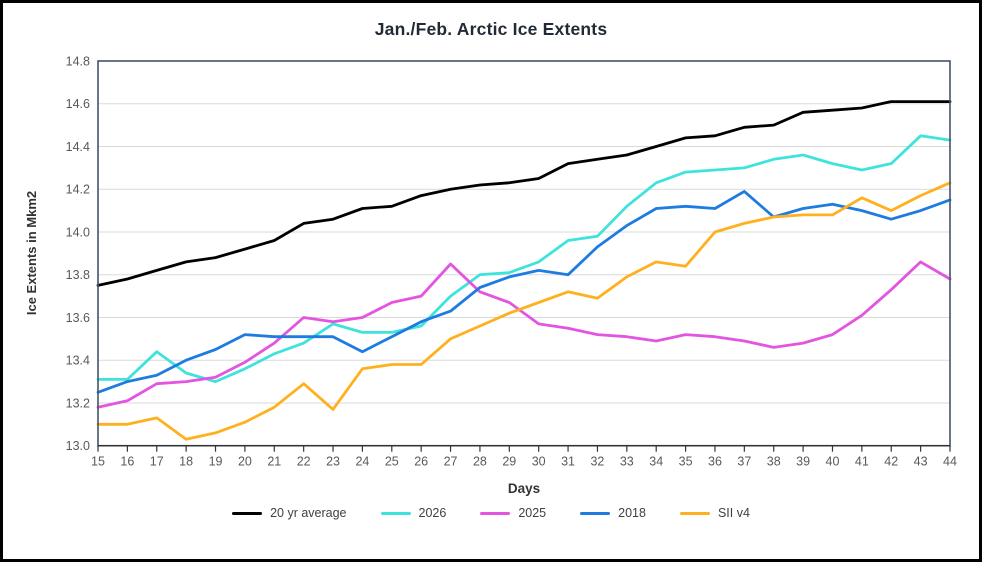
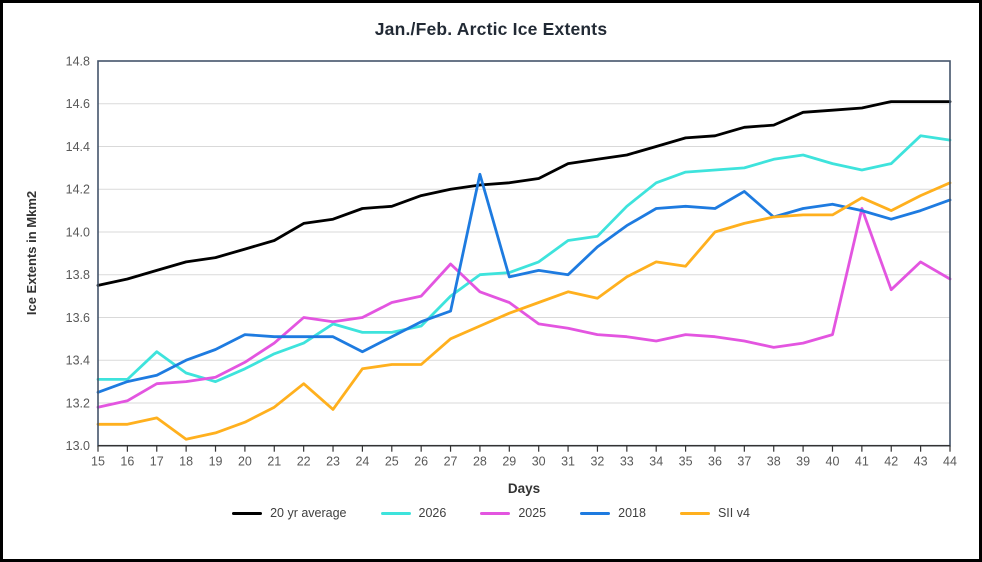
2018/28: 13.74 -> 14.27
2025/41: 13.61 -> 14.11
